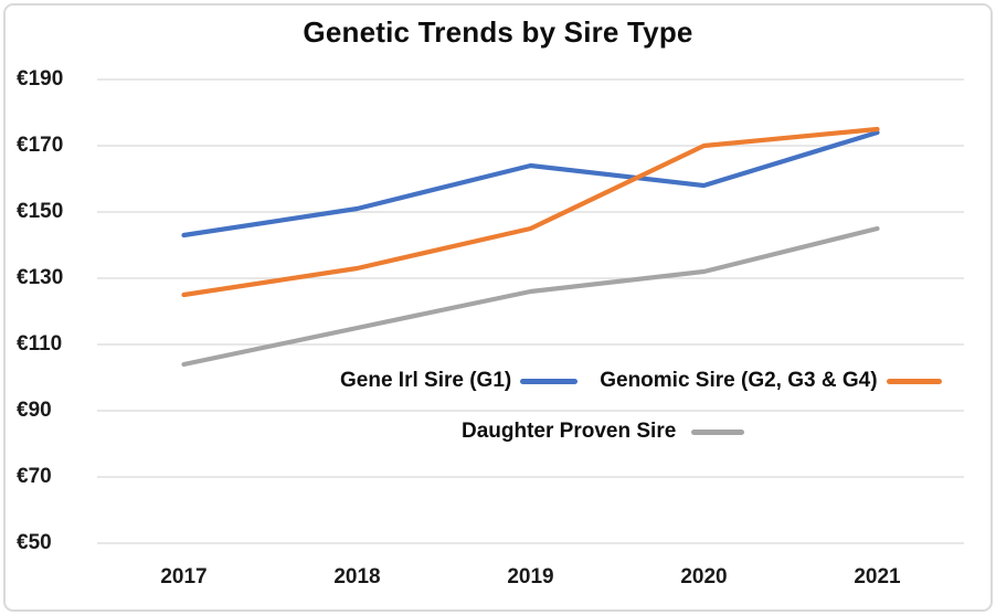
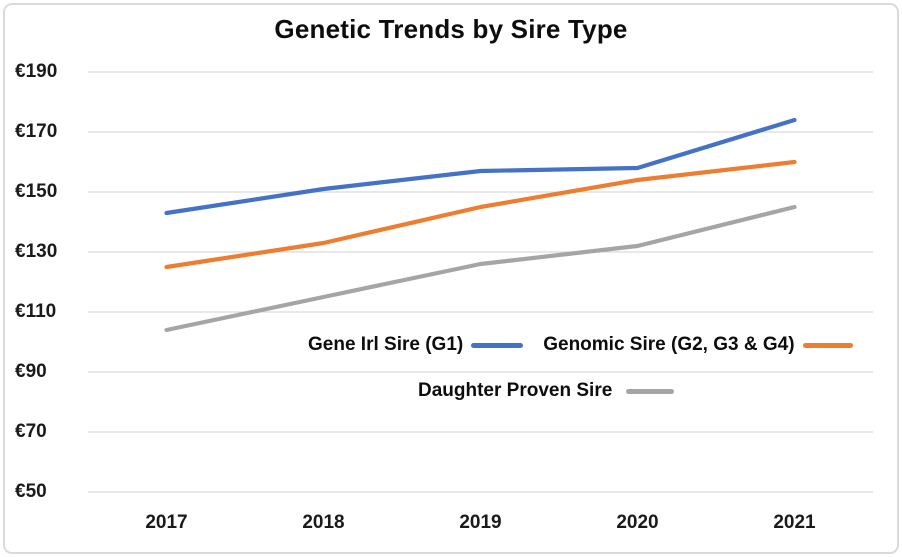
Gene Irl Sire (G1)/2019: €164 -> €157
Genomic Sire (G2, G3 & G4)/2020: €170 -> €154
Genomic Sire (G2, G3 & G4)/2021: €175 -> €160
